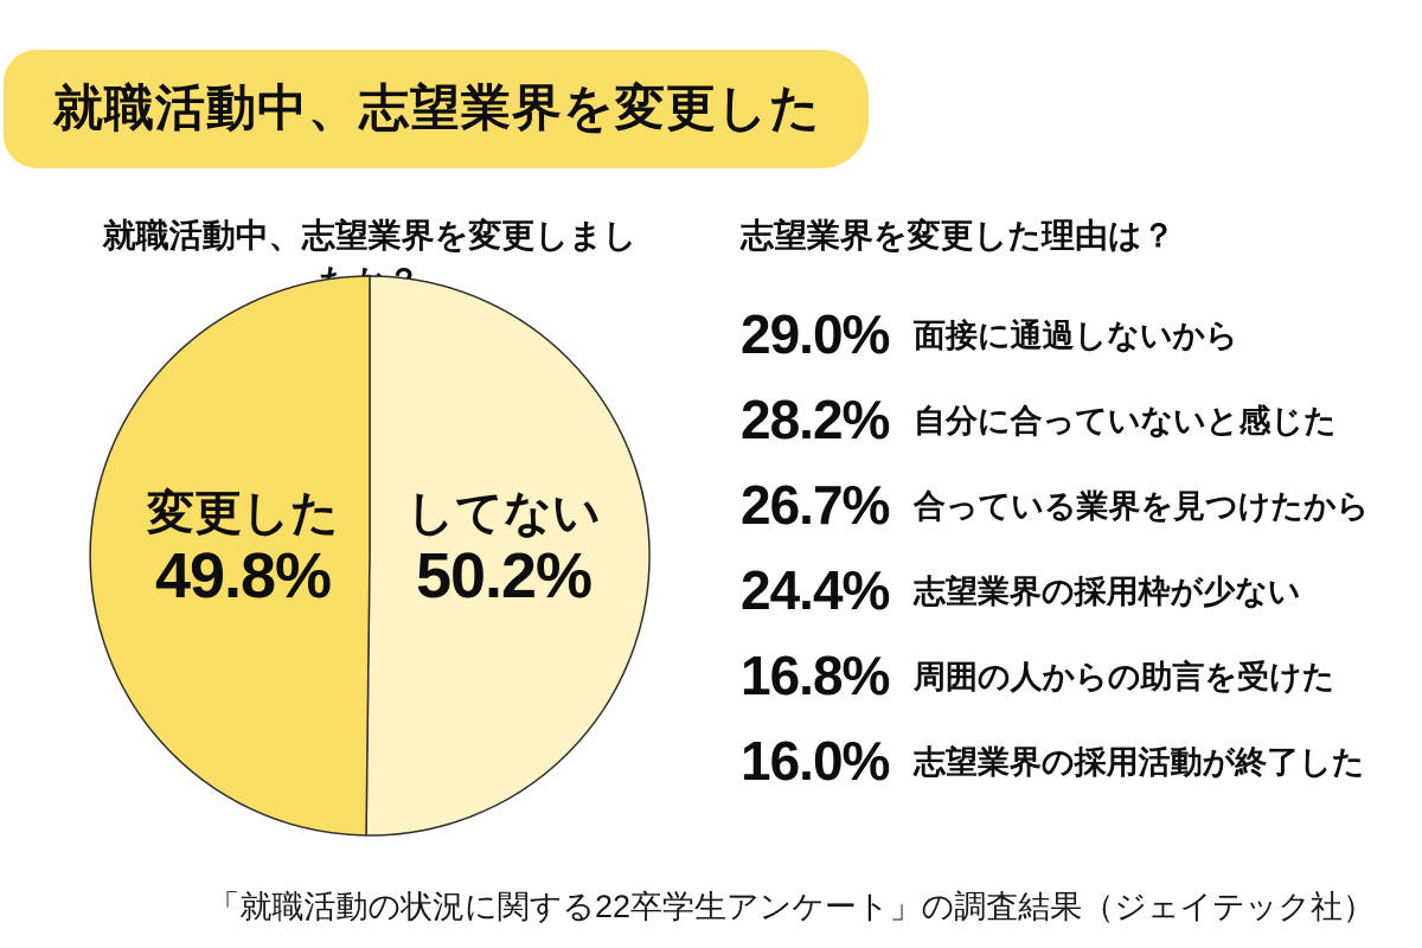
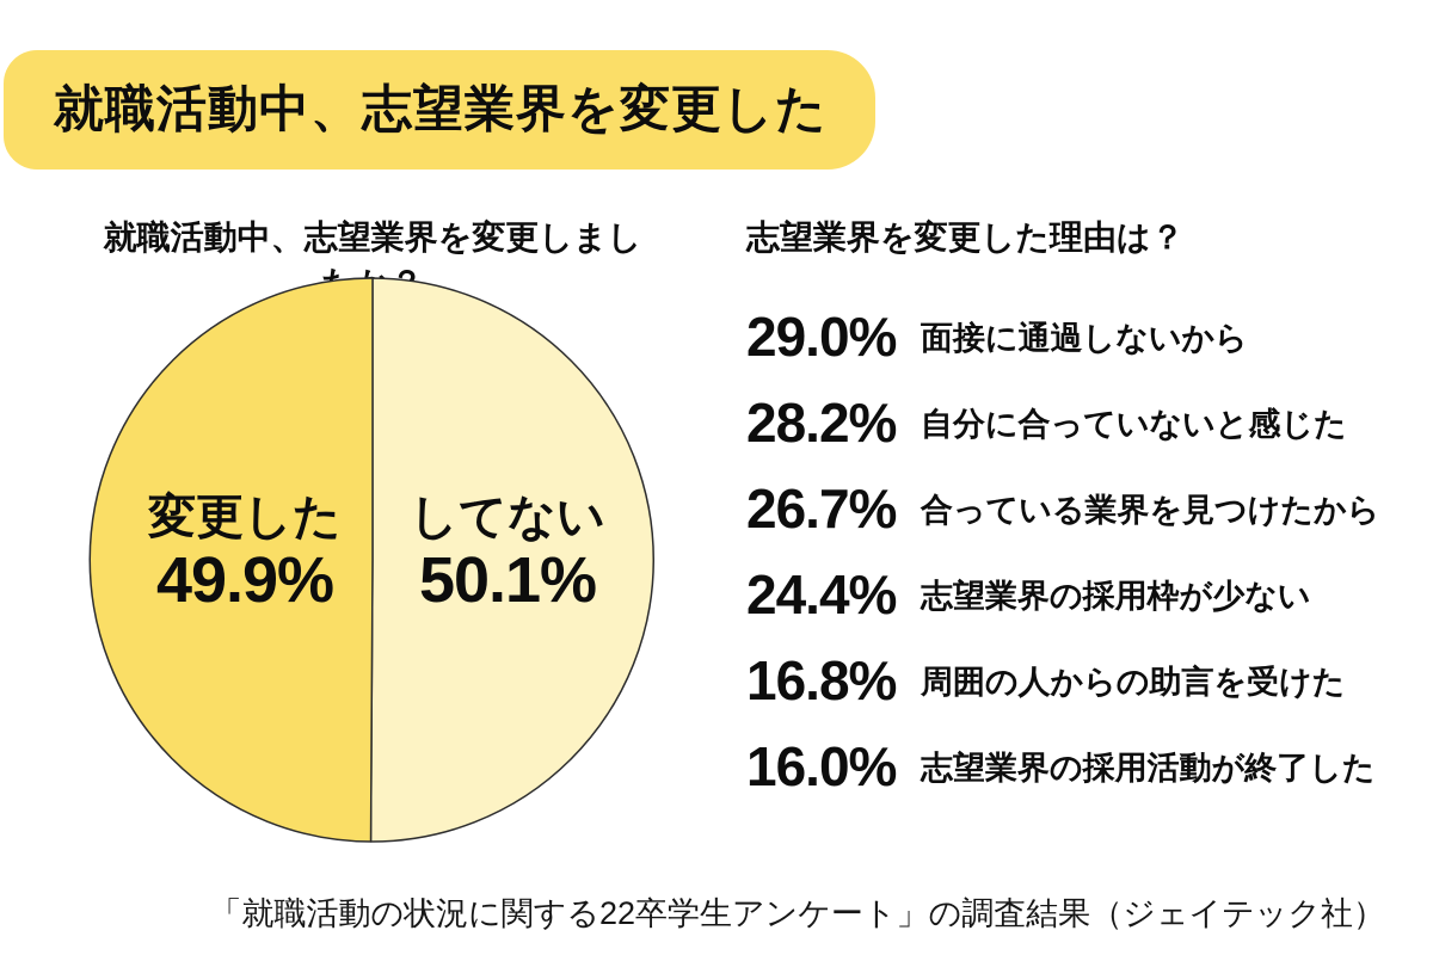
就職活動中、志望業界を変更しましたか？/してない: 50.2% -> 50.1%
就職活動中、志望業界を変更しましたか？/変更した: 49.8% -> 49.9%
